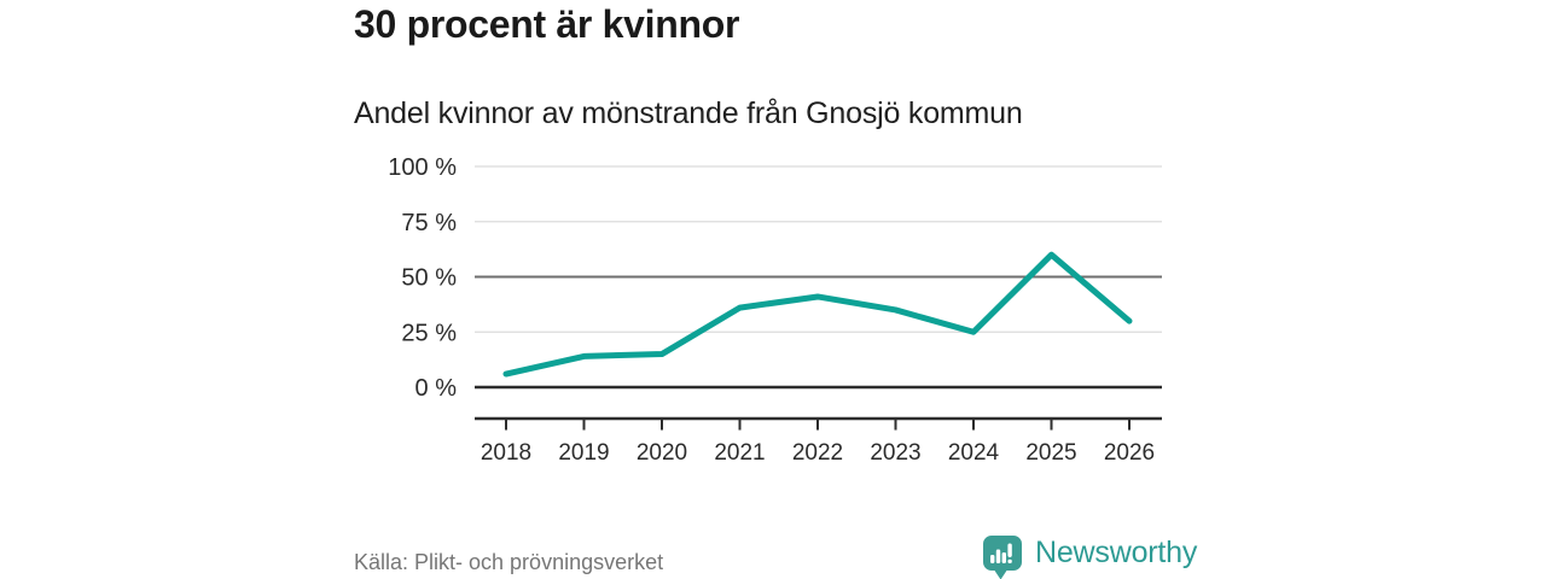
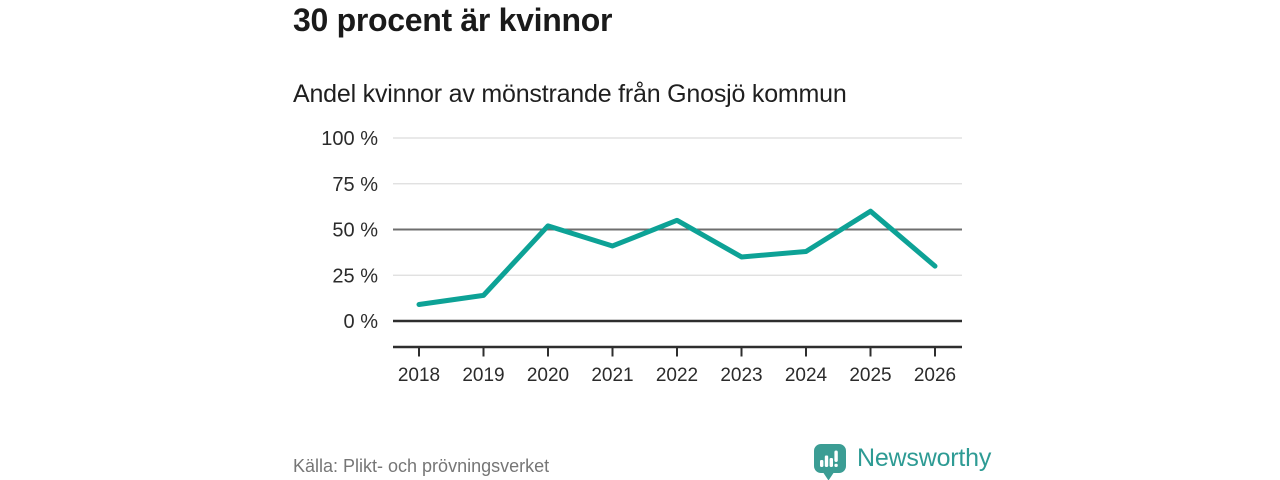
2018: 6% -> 9%
2020: 15% -> 52%
2021: 36% -> 41%
2022: 41% -> 55%
2024: 25% -> 38%
